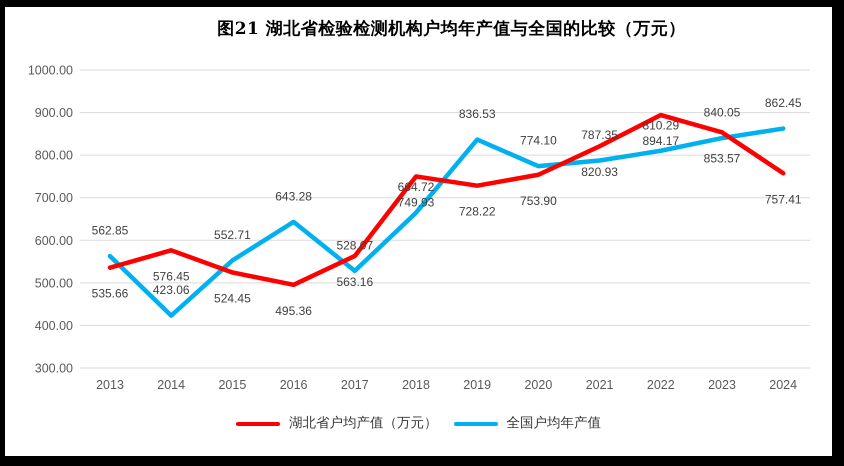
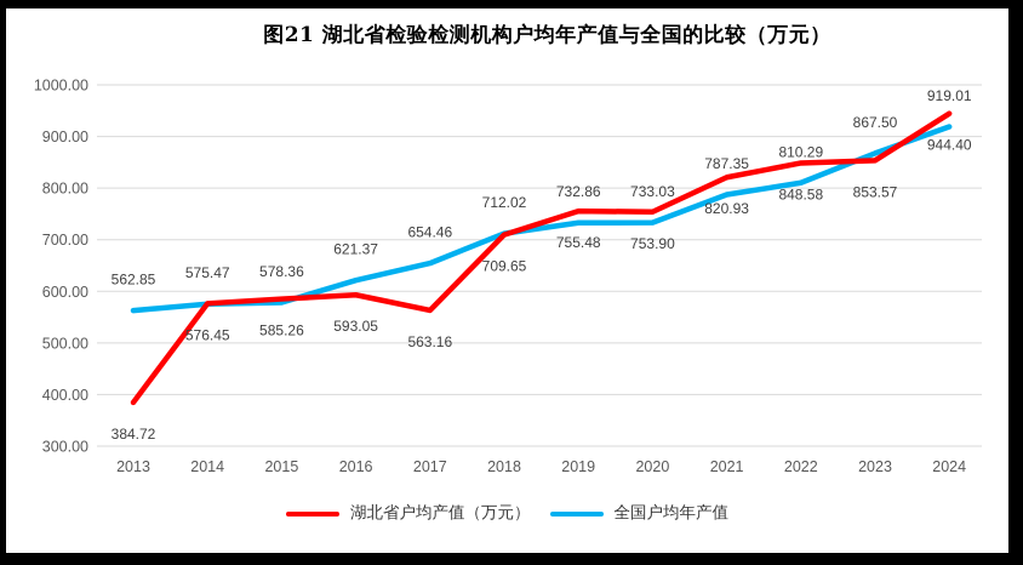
湖北省户均产值（万元）/2013: 535.66 -> 384.72
全国户均年产值/2014: 423.06 -> 575.47
湖北省户均产值（万元）/2015: 524.45 -> 585.26
全国户均年产值/2015: 552.71 -> 578.36
湖北省户均产值（万元）/2016: 495.36 -> 593.05
全国户均年产值/2016: 643.28 -> 621.37
全国户均年产值/2017: 528.07 -> 654.46
湖北省户均产值（万元）/2018: 749.93 -> 709.65
全国户均年产值/2018: 664.72 -> 712.02
湖北省户均产值（万元）/2019: 728.22 -> 755.48
全国户均年产值/2019: 836.53 -> 732.86
全国户均年产值/2020: 774.10 -> 733.03
湖北省户均产值（万元）/2022: 894.17 -> 848.58
全国户均年产值/2023: 840.05 -> 867.50
湖北省户均产值（万元）/2024: 757.41 -> 944.40
全国户均年产值/2024: 862.45 -> 919.01
